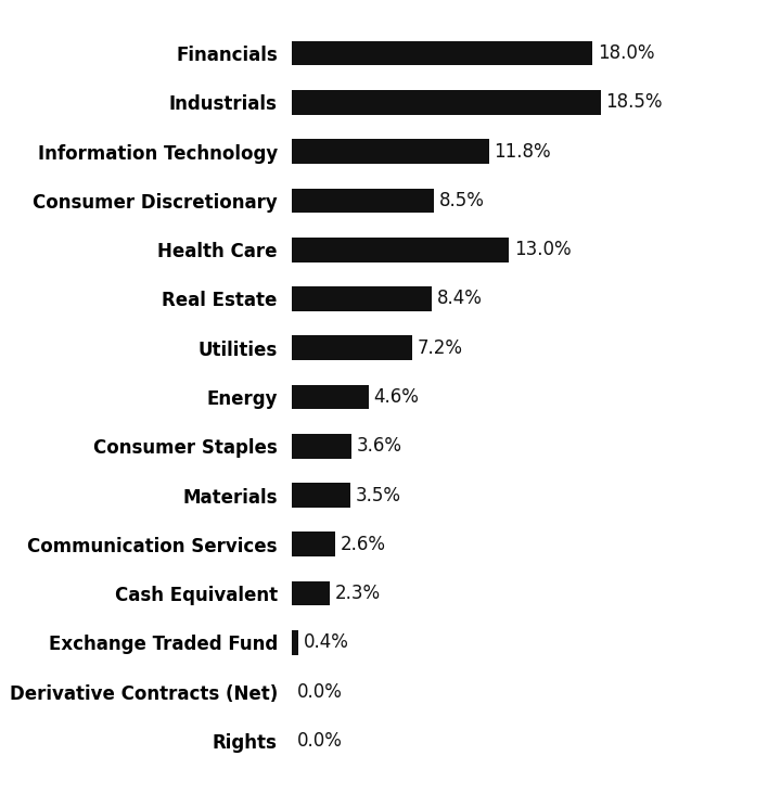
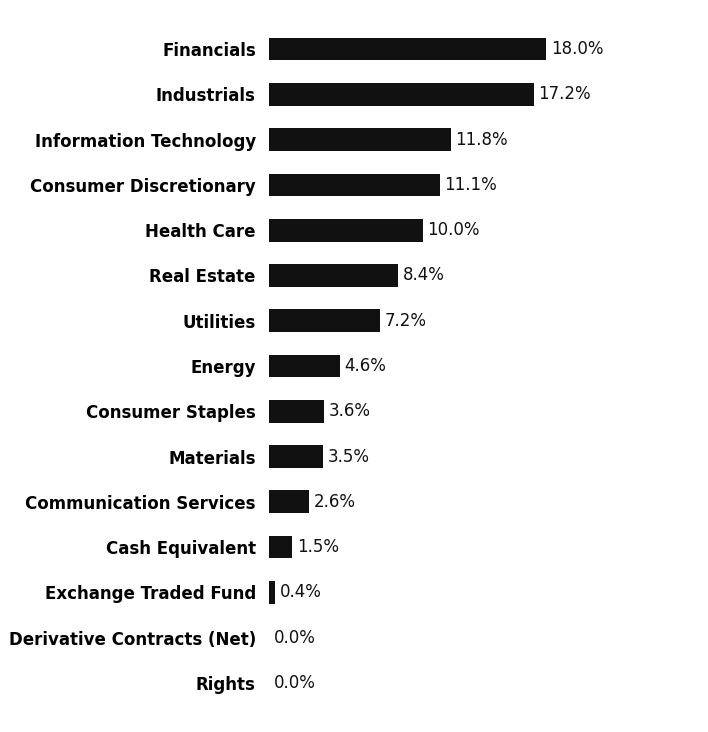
Industrials: 18.5% -> 17.2%
Consumer Discretionary: 8.5% -> 11.1%
Health Care: 13.0% -> 10.0%
Cash Equivalent: 2.3% -> 1.5%
